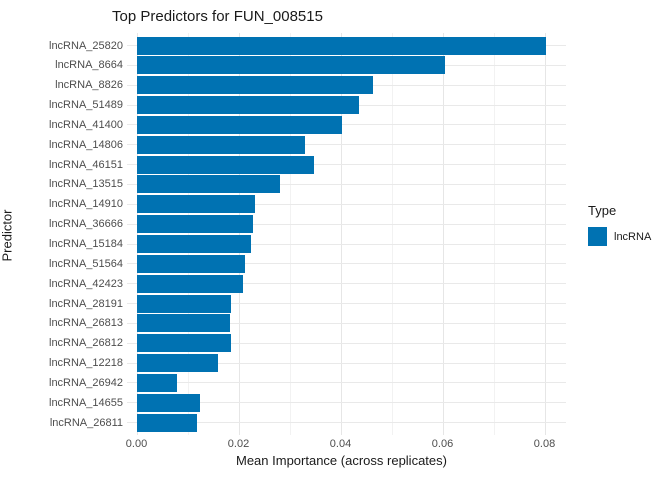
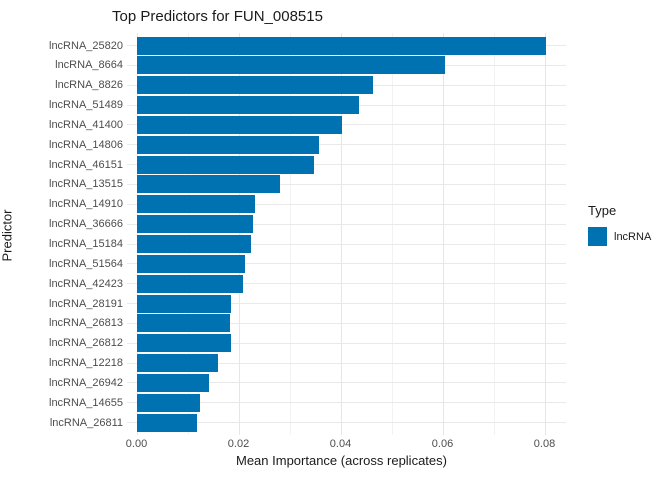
lncRNA_14806: 0.033 -> 0.036
lncRNA_26942: 0.008 -> 0.014
